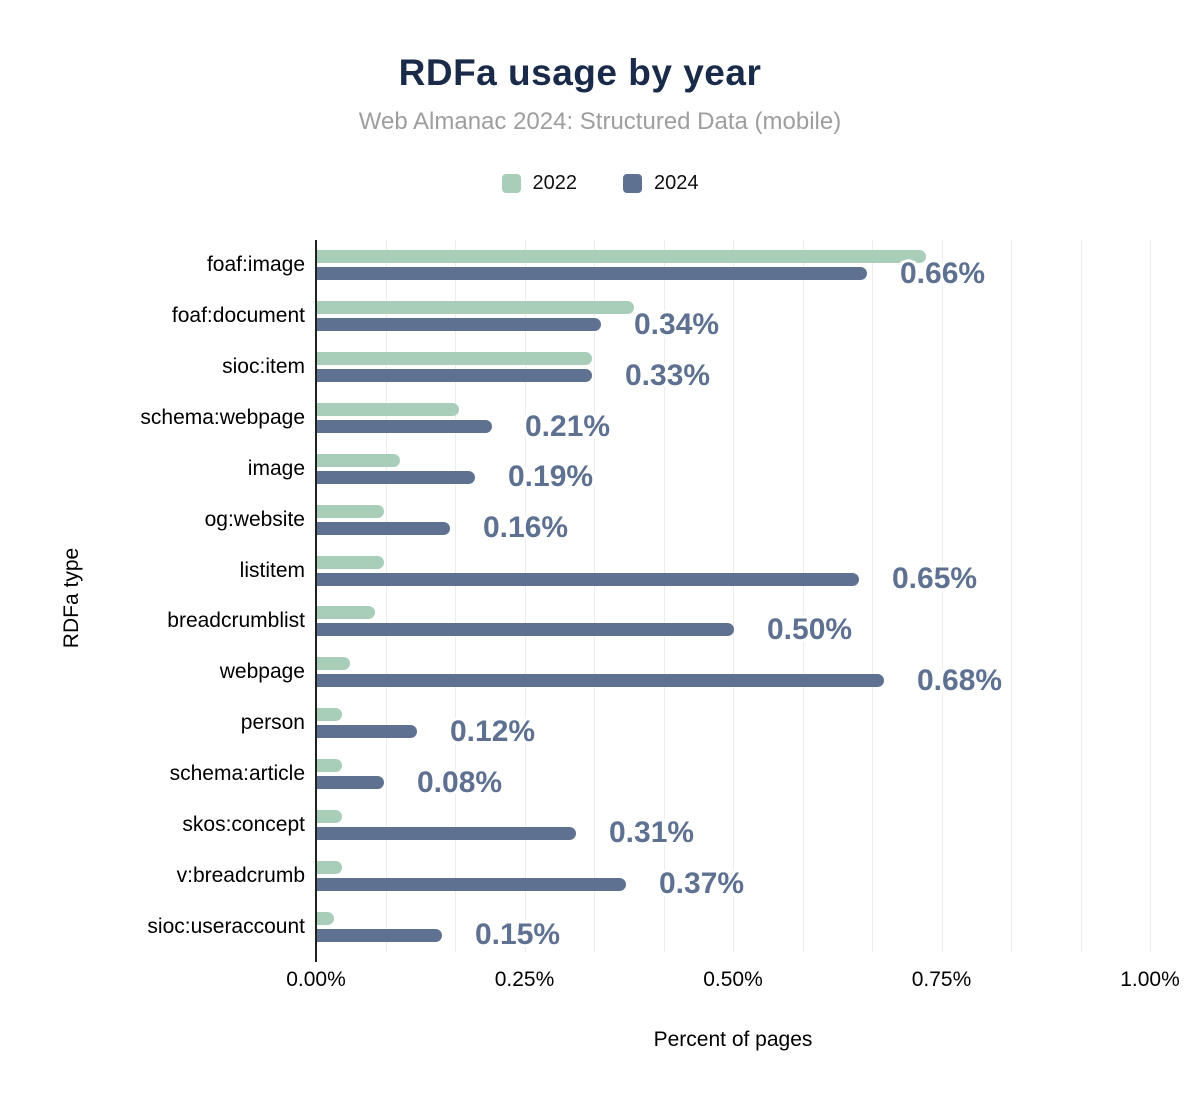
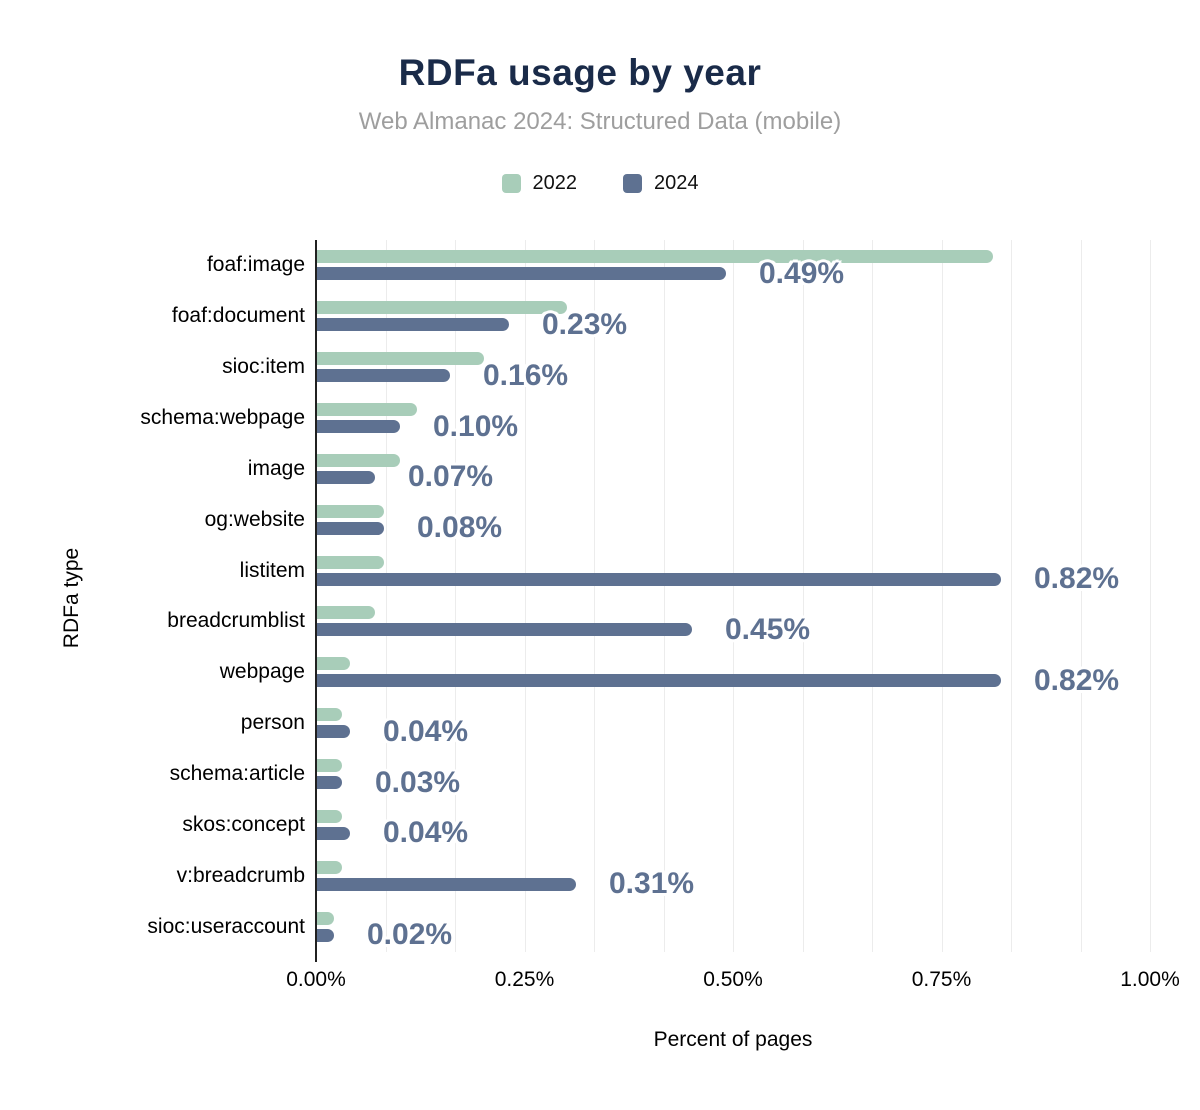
2022/foaf:image: 0.73% -> 0.81%
2024/foaf:image: 0.66% -> 0.49%
2022/foaf:document: 0.38% -> 0.30%
2024/foaf:document: 0.34% -> 0.23%
2022/sioc:item: 0.33% -> 0.20%
2024/sioc:item: 0.33% -> 0.16%
2022/schema:webpage: 0.17% -> 0.12%
2024/schema:webpage: 0.21% -> 0.10%
2024/image: 0.19% -> 0.07%
2024/og:website: 0.16% -> 0.08%
2024/listitem: 0.65% -> 0.82%
2024/breadcrumblist: 0.50% -> 0.45%
2024/webpage: 0.68% -> 0.82%
2024/person: 0.12% -> 0.04%
2024/schema:article: 0.08% -> 0.03%
2024/skos:concept: 0.31% -> 0.04%
2024/v:breadcrumb: 0.37% -> 0.31%
2024/sioc:useraccount: 0.15% -> 0.02%
